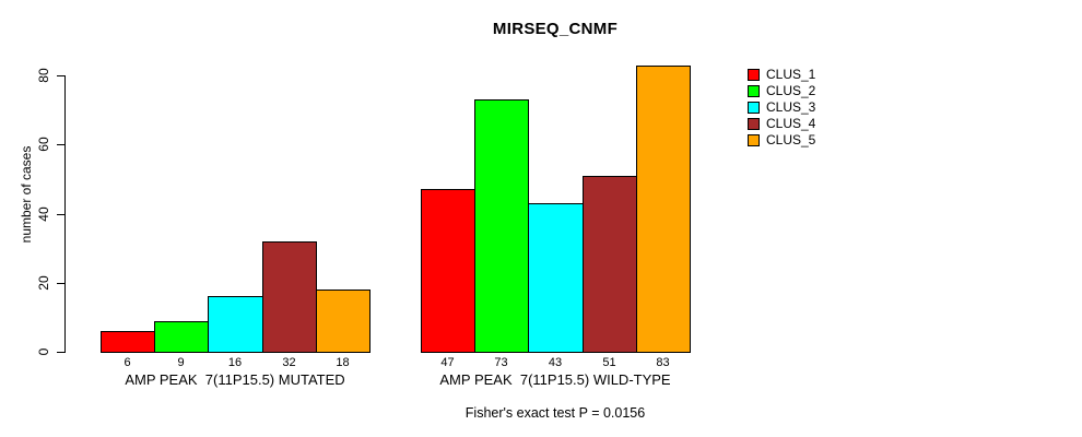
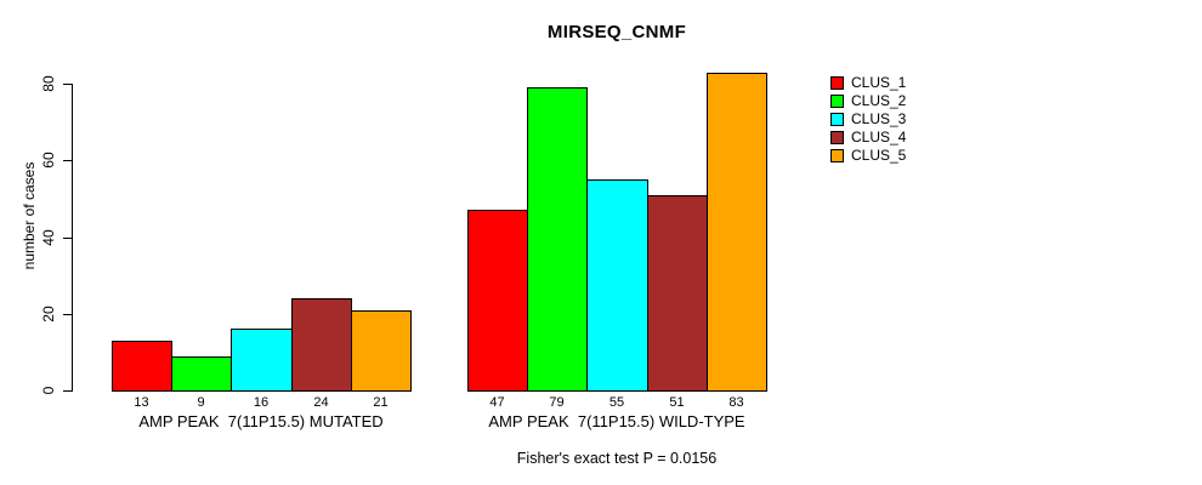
CLUS_1/AMP PEAK 7(11P15.5) MUTATED: 6 -> 13
CLUS_4/AMP PEAK 7(11P15.5) MUTATED: 32 -> 24
CLUS_5/AMP PEAK 7(11P15.5) MUTATED: 18 -> 21
CLUS_2/AMP PEAK 7(11P15.5) WILD-TYPE: 73 -> 79
CLUS_3/AMP PEAK 7(11P15.5) WILD-TYPE: 43 -> 55
